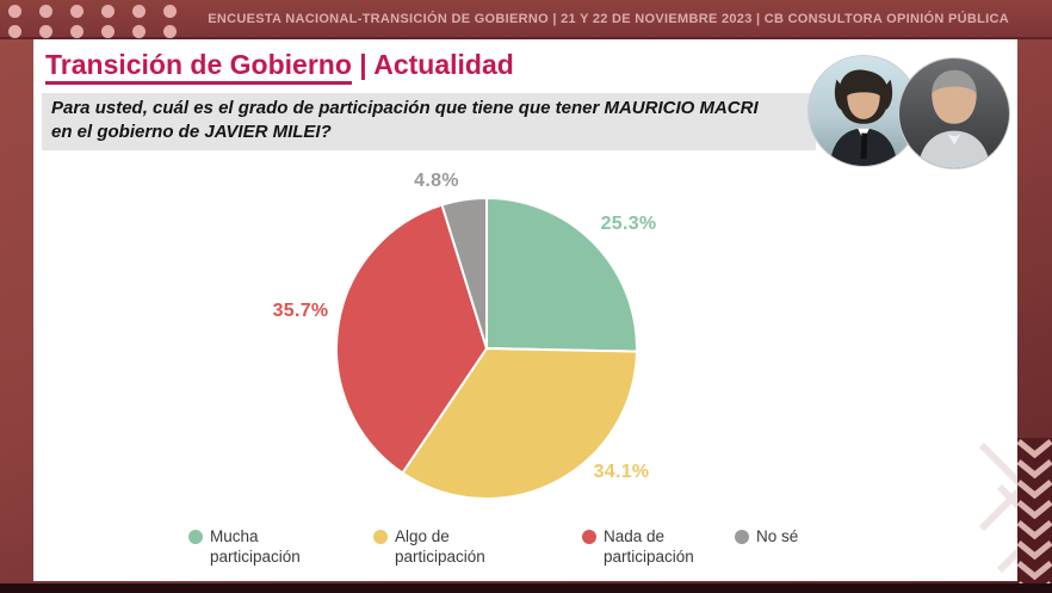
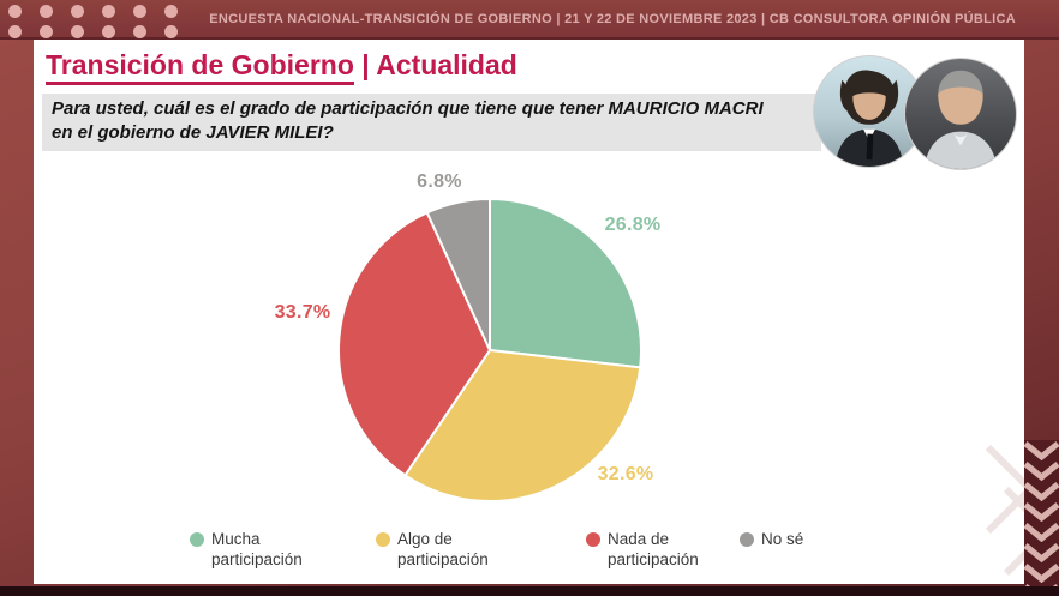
Mucha participación: 25.3% -> 26.8%
Algo de participación: 34.1% -> 32.6%
Nada de participación: 35.7% -> 33.7%
No sé: 4.8% -> 6.8%
